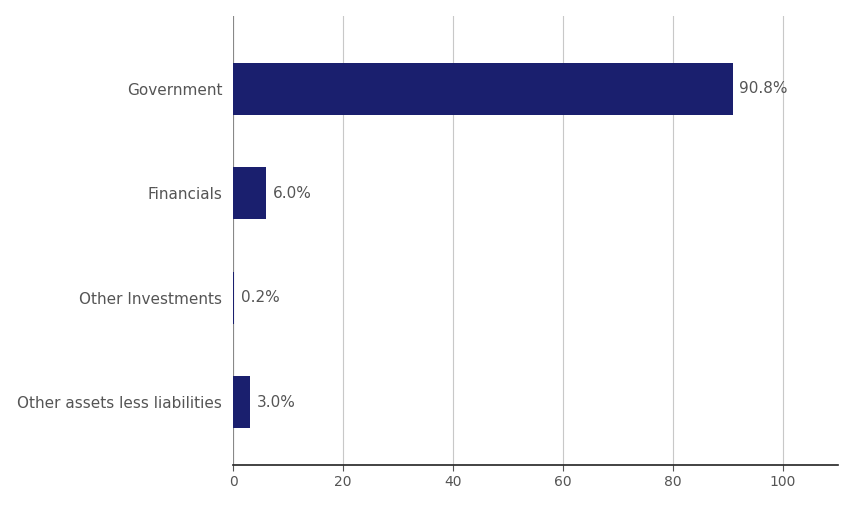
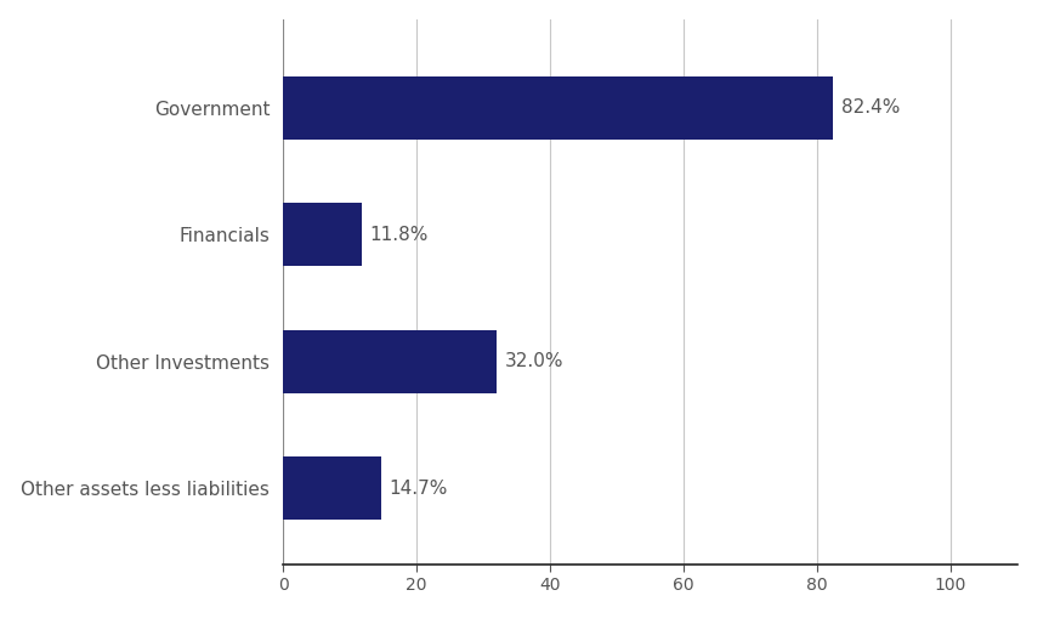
Government: 90.8% -> 82.4%
Financials: 6.0% -> 11.8%
Other Investments: 0.2% -> 32.0%
Other assets less liabilities: 3.0% -> 14.7%
